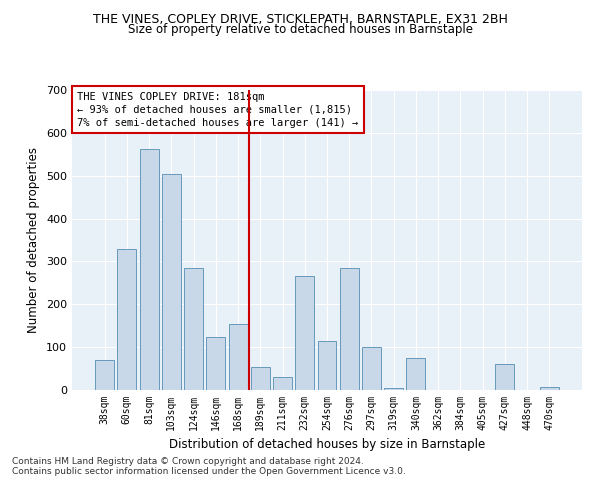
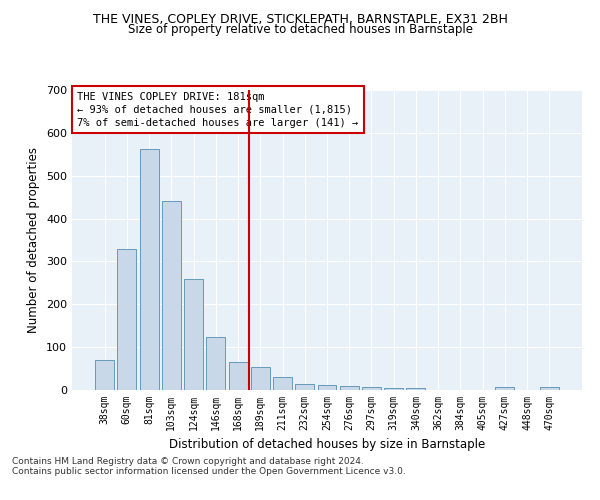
103sqm: 505 -> 442
124sqm: 285 -> 260
168sqm: 155 -> 65
232sqm: 265 -> 15
254sqm: 115 -> 12
276sqm: 285 -> 10
297sqm: 100 -> 6
340sqm: 75 -> 4
427sqm: 60 -> 6
